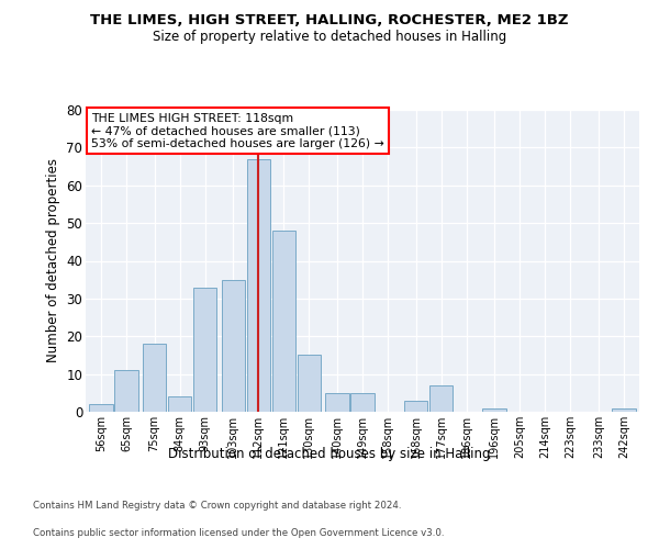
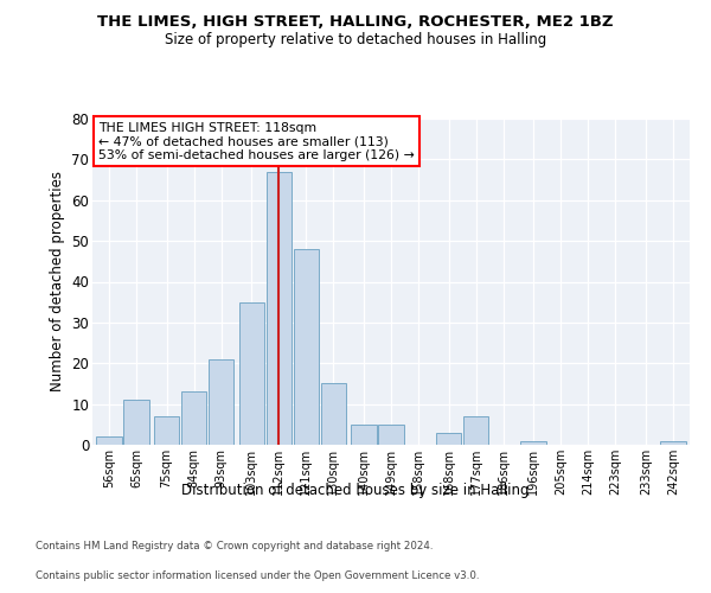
75sqm: 18 -> 7
84sqm: 4 -> 13
93sqm: 33 -> 21
